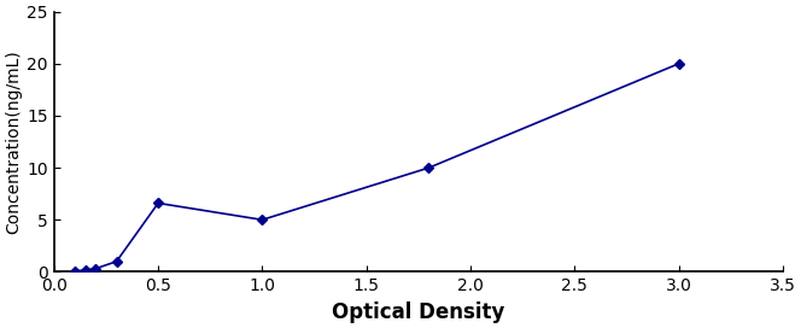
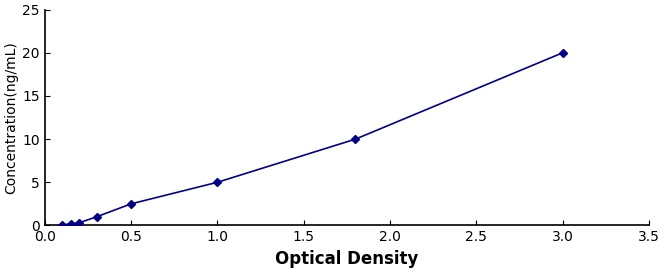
0.5: 6.6 -> 2.5
